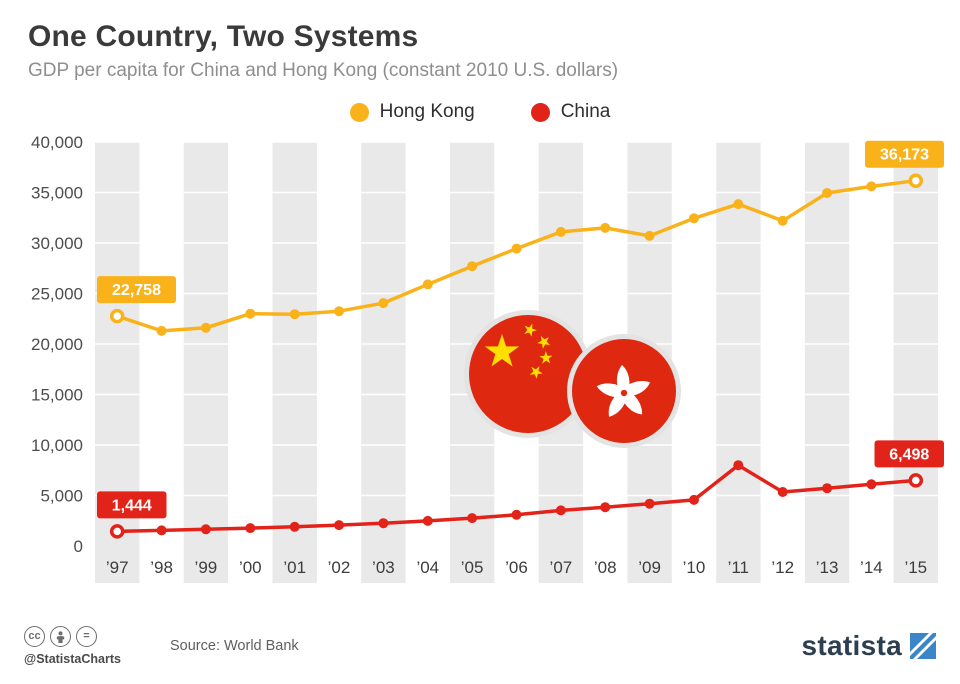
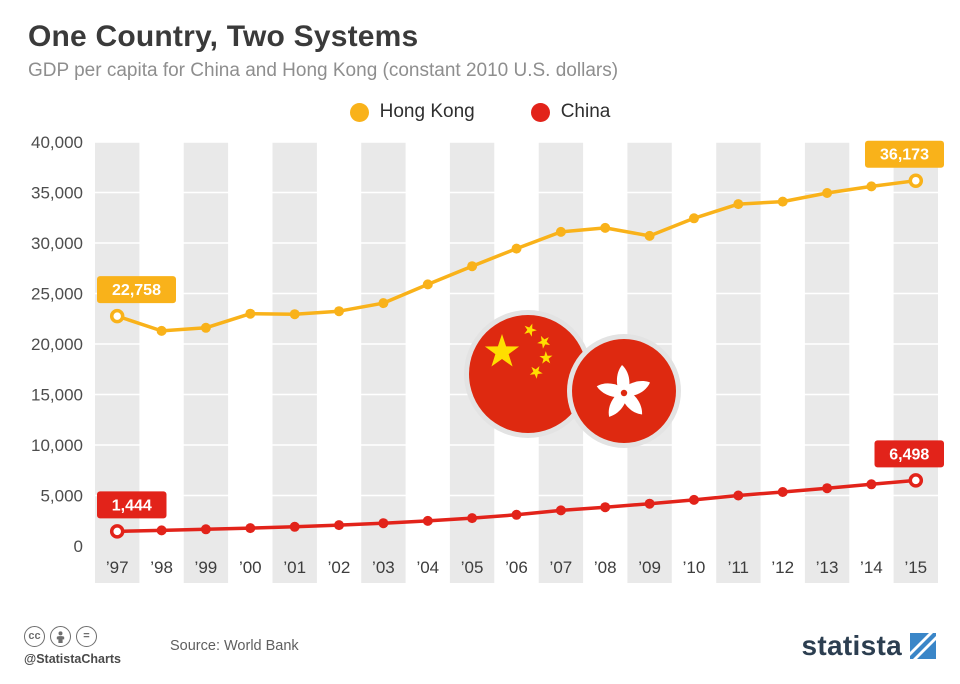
China/’11: 8000 -> 5000
Hong Kong/’12: 32200 -> 34100
